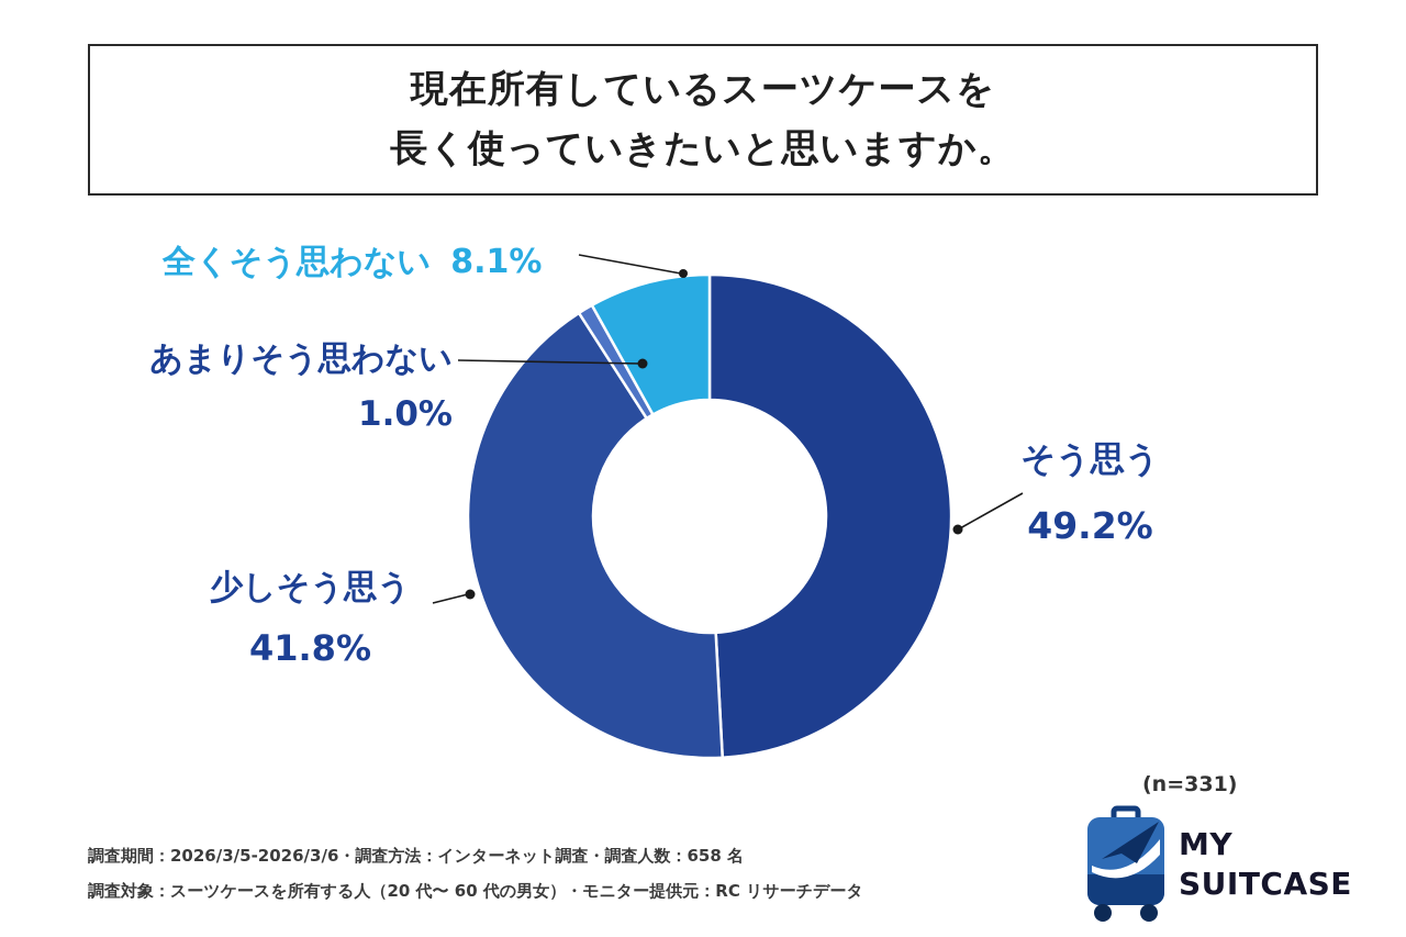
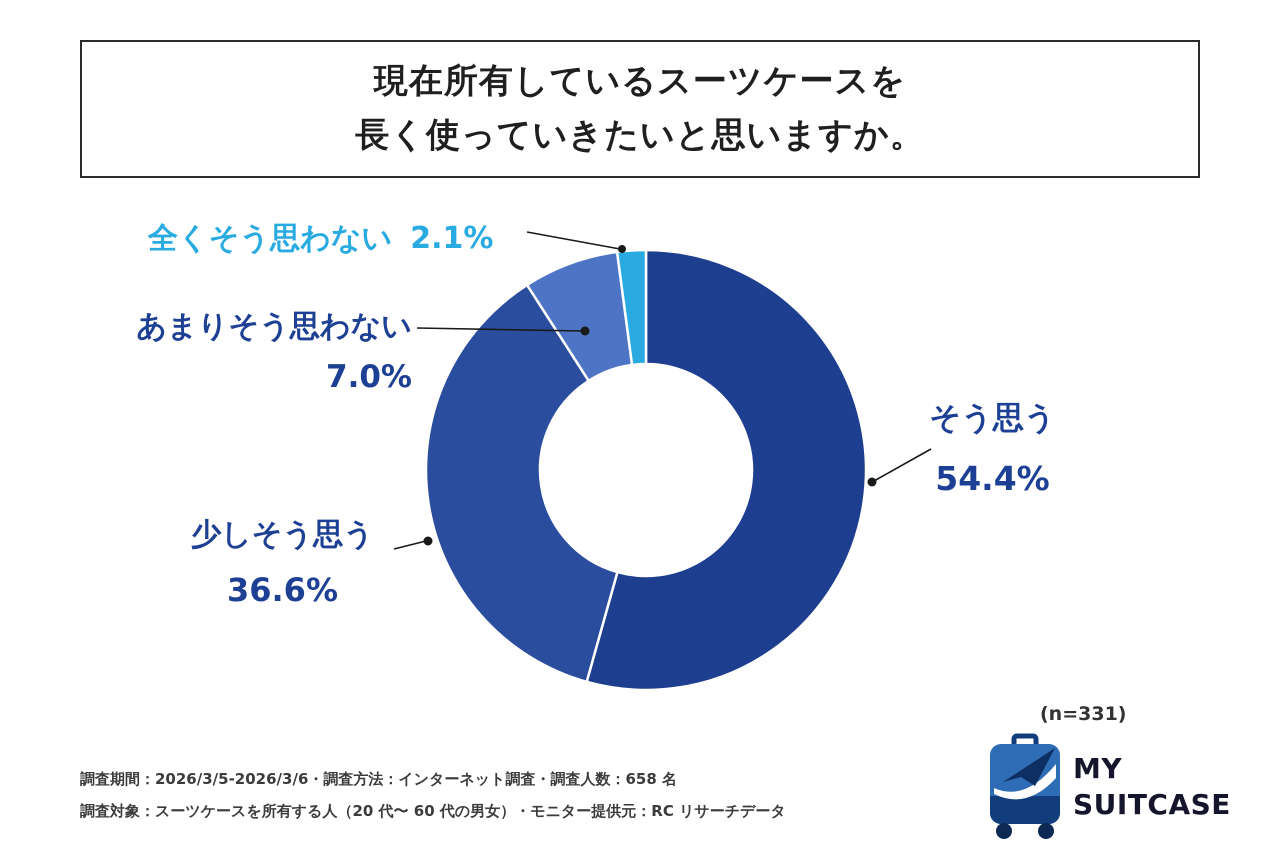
そう思う: 49.2% -> 54.4%
少しそう思う: 41.8% -> 36.6%
あまりそう思わない: 1.0% -> 7.0%
全くそう思わない: 8.1% -> 2.1%
